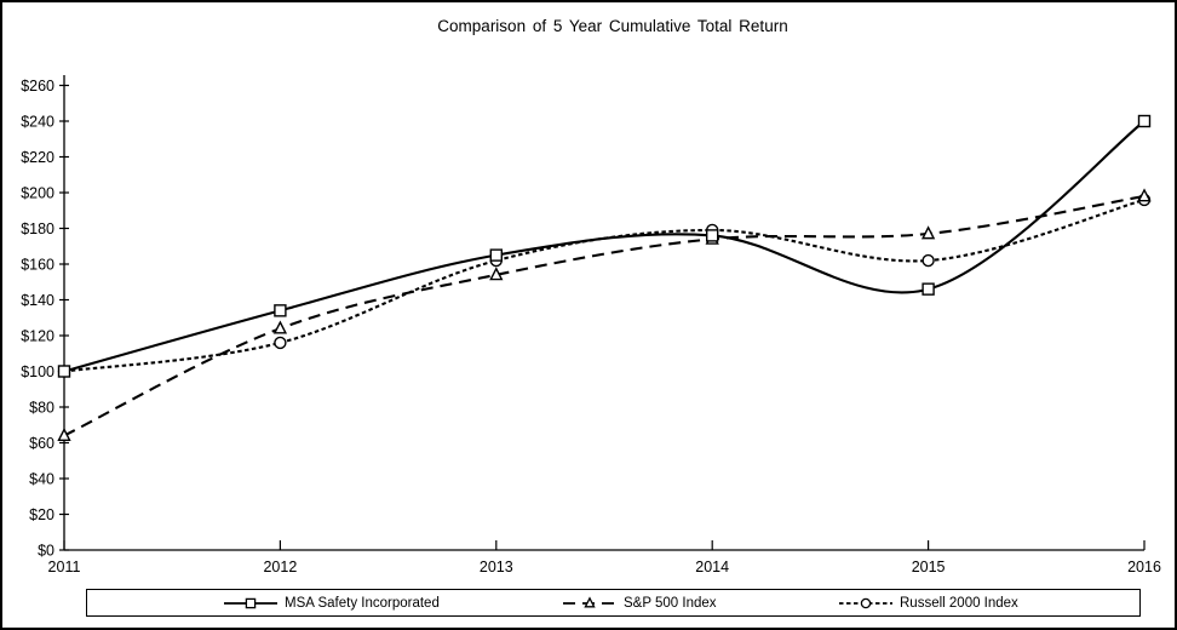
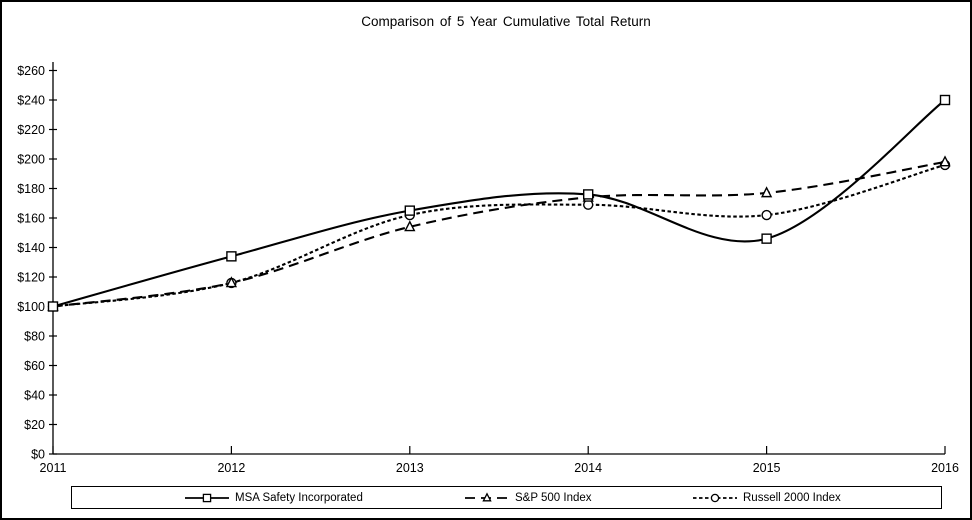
S&P 500 Index/2011: $64 -> $100
S&P 500 Index/2012: $124 -> $116
Russell 2000 Index/2014: $179 -> $169
